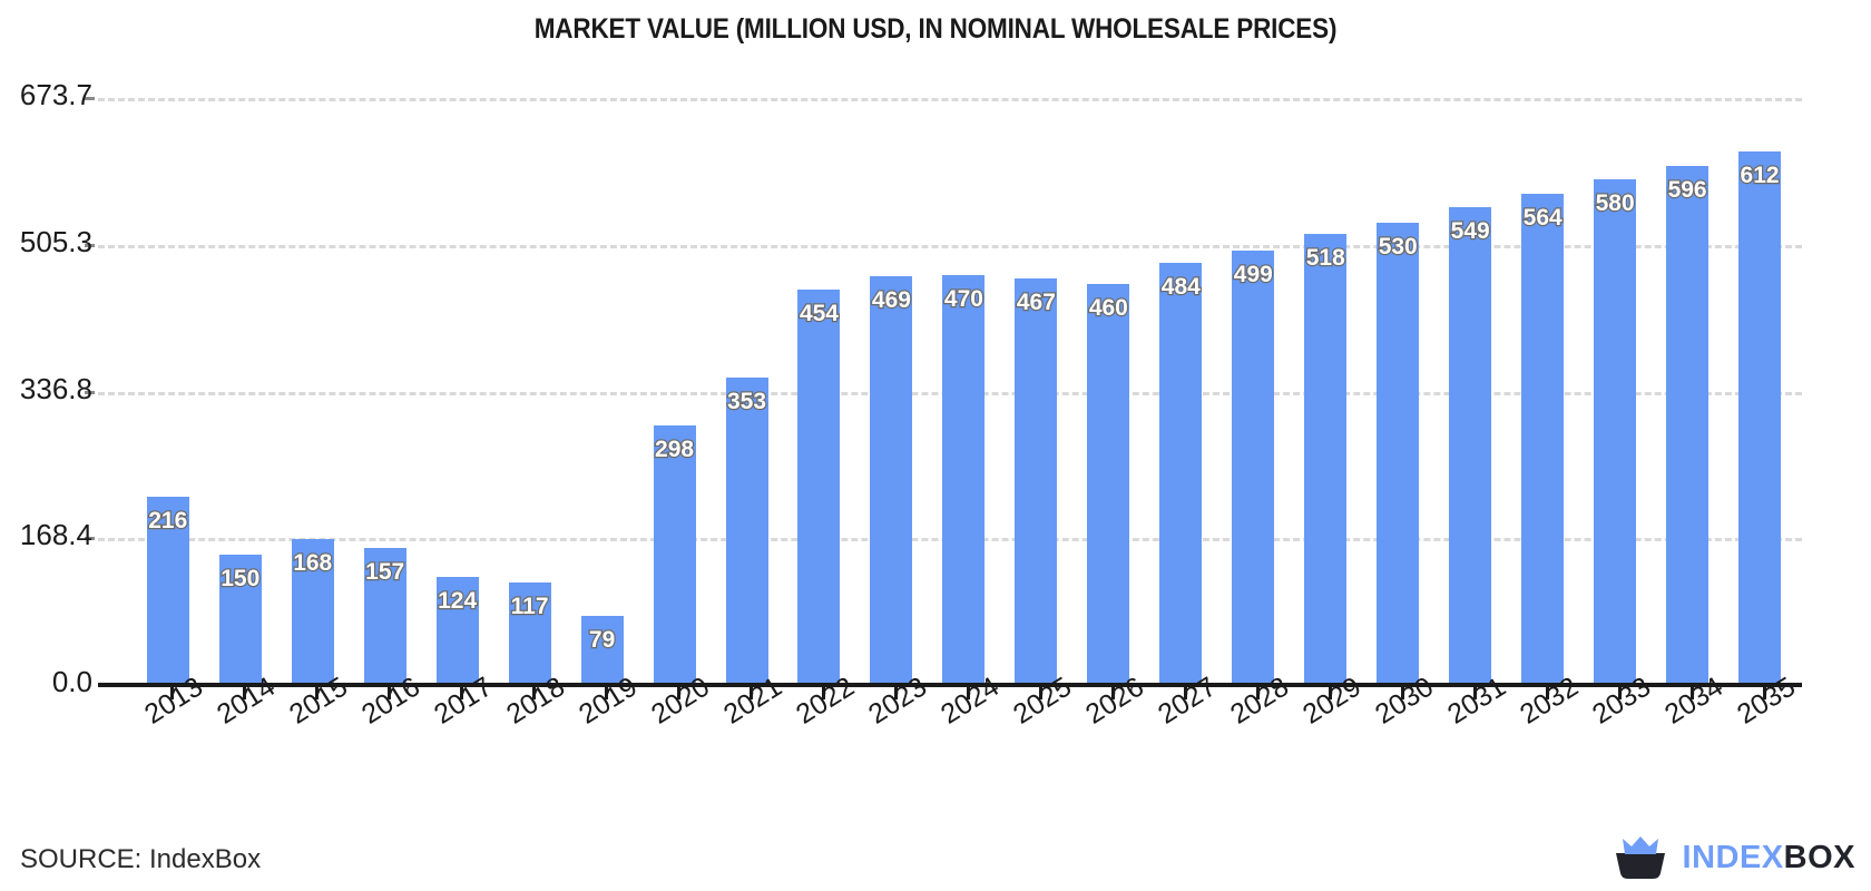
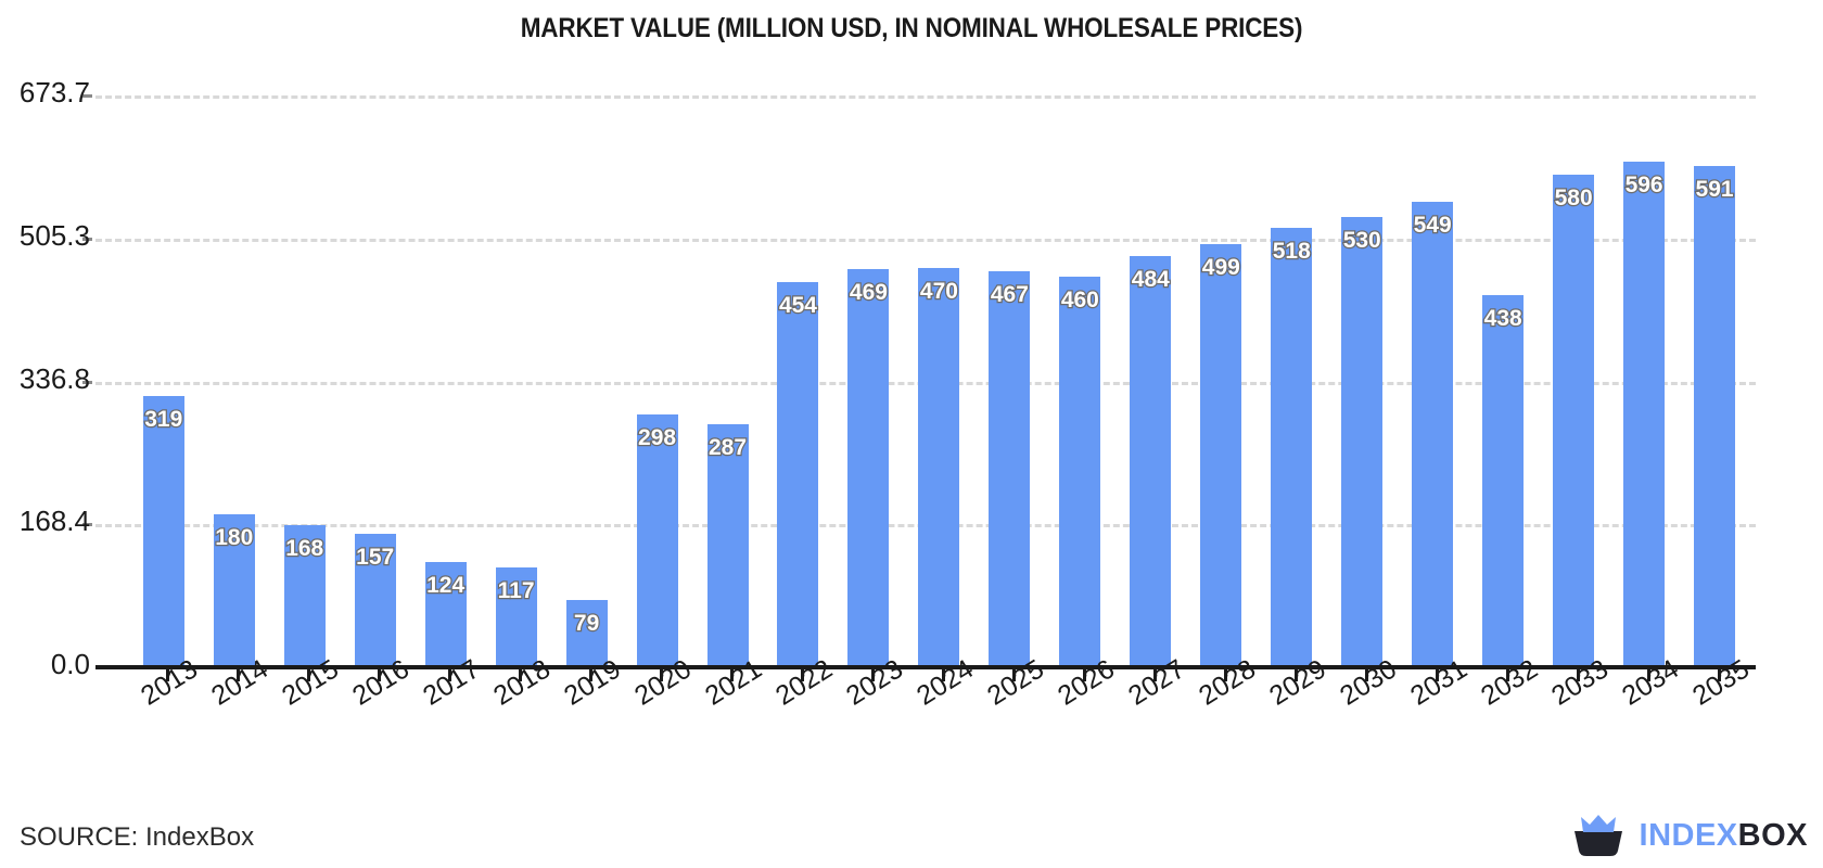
2013: 216 -> 319
2014: 150 -> 180
2021: 353 -> 287
2032: 564 -> 438
2035: 612 -> 591
